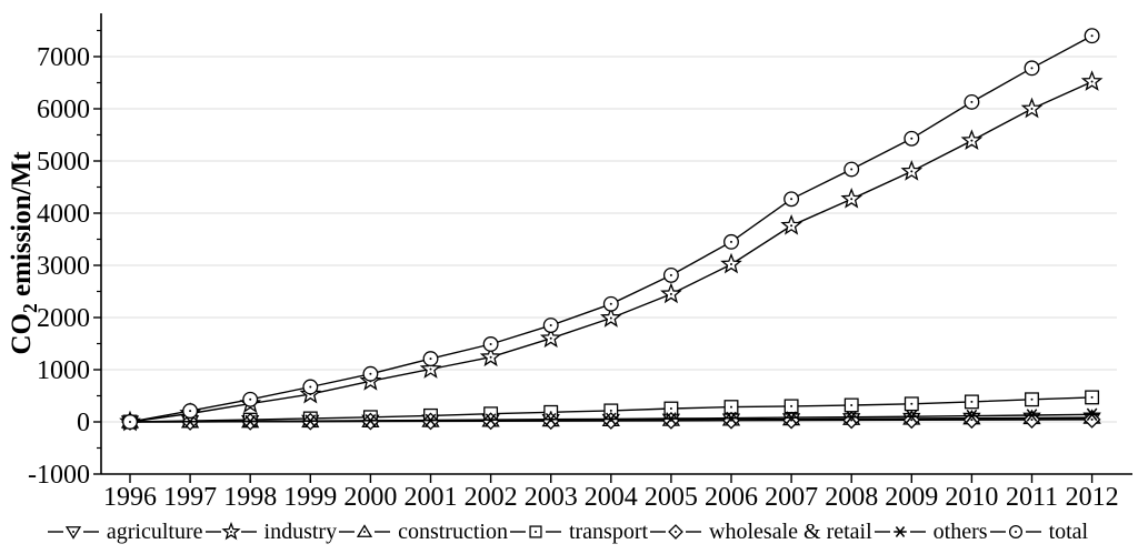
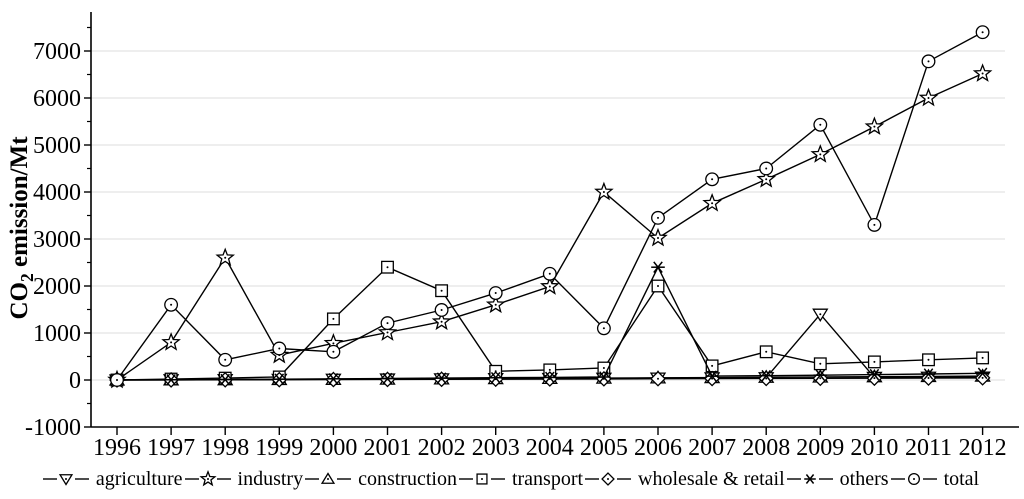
industry/1997: 200 -> 800
total/1997: 200 -> 1600
industry/1998: 400 -> 2600
transport/2000: 100 -> 1300
total/2000: 900 -> 600
transport/2001: 100 -> 2400
transport/2002: 200 -> 1900
industry/2005: 2400 -> 4000
total/2005: 2800 -> 1100
transport/2006: 300 -> 2000
others/2006: 100 -> 2400
transport/2008: 300 -> 600
total/2008: 4800 -> 4500
agriculture/2009: 100 -> 1400
total/2010: 6100 -> 3300
